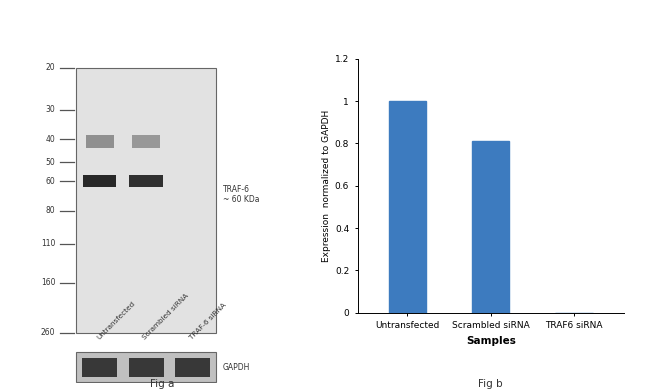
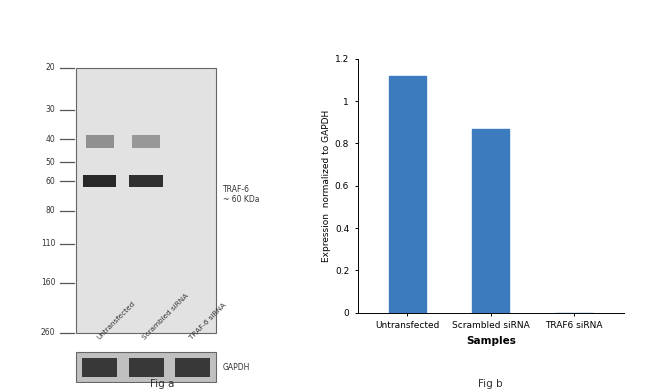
Untransfected: 1.00 -> 1.12
Scrambled siRNA: 0.81 -> 0.87
